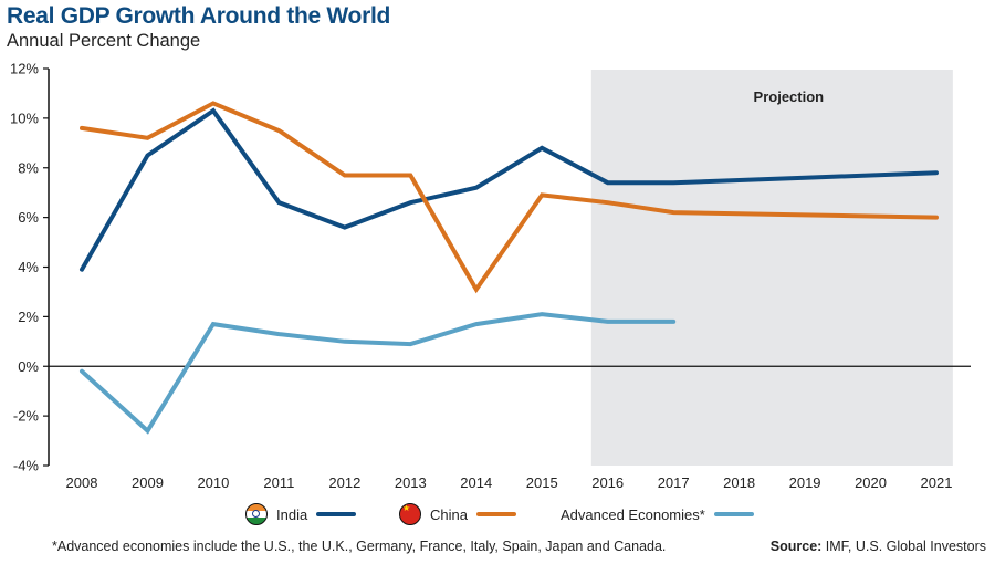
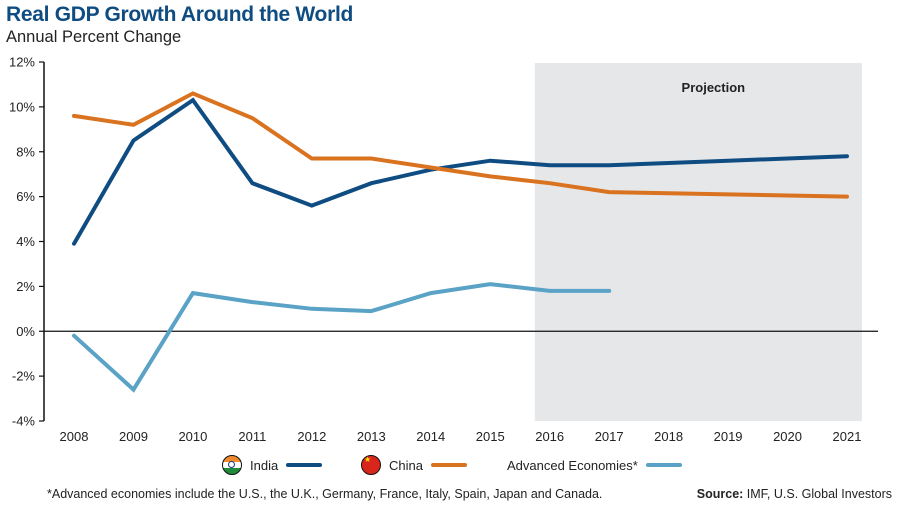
China/2014: 3.1% -> 7.3%
India/2015: 8.8% -> 7.6%
